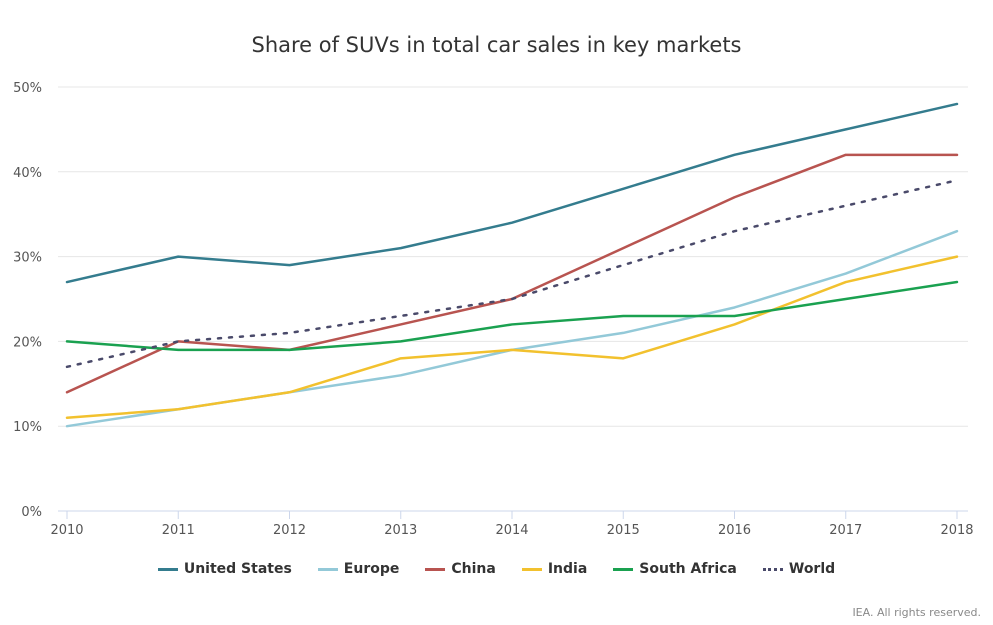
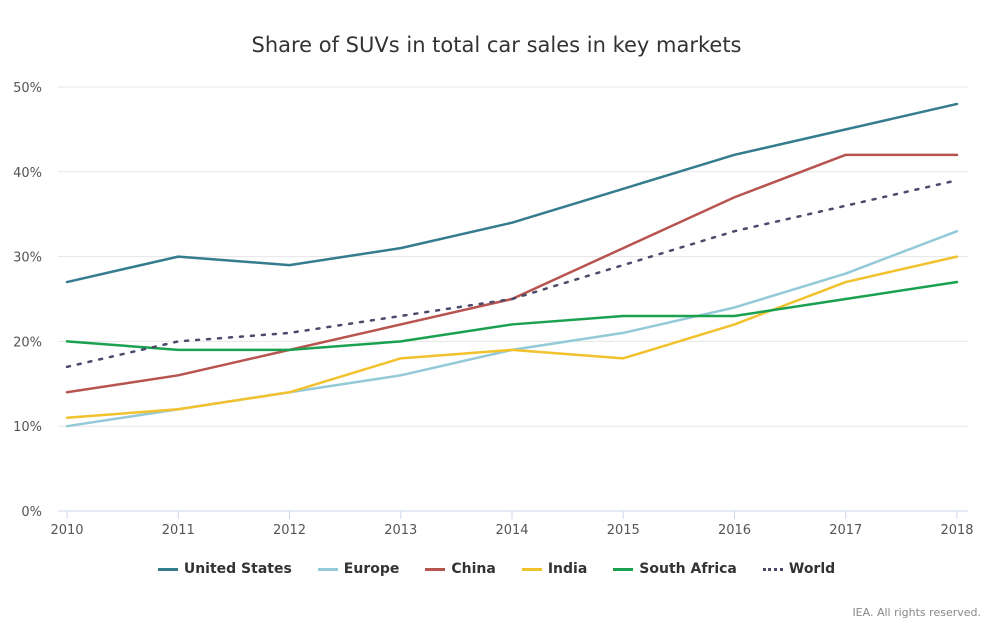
China/2011: 20% -> 16%
